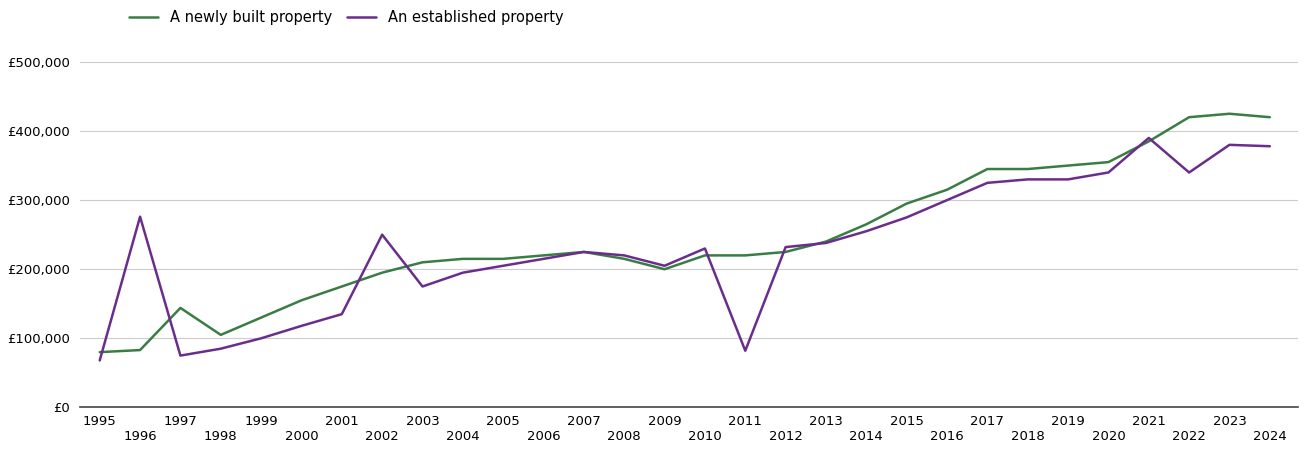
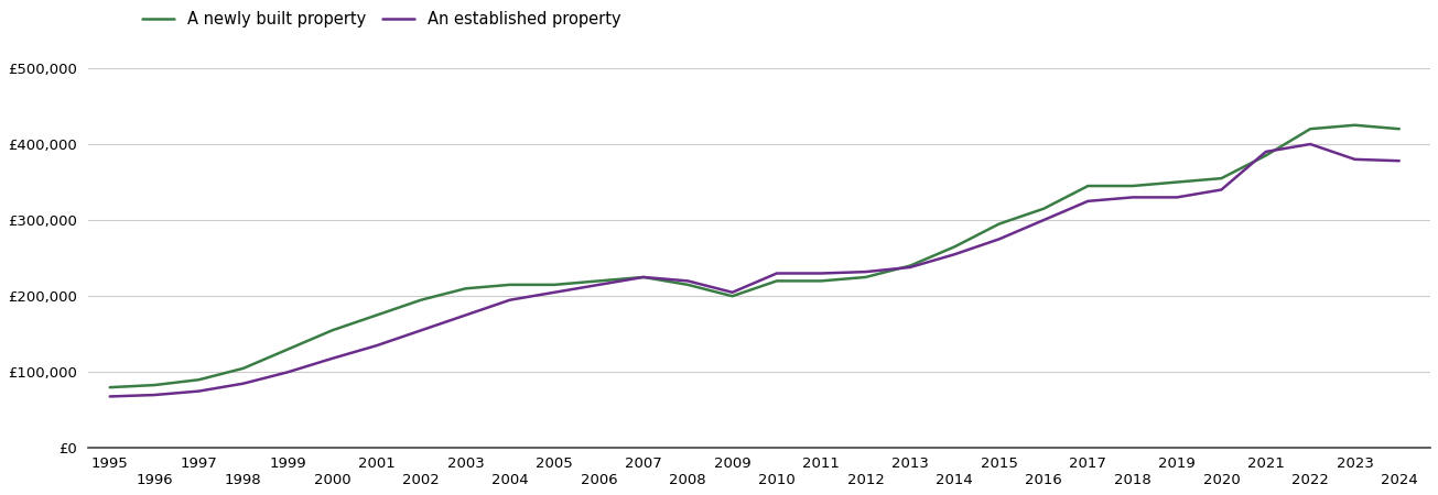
An established property/1996: £276,000 -> £70,000
A newly built property/1997: £144,000 -> £90,000
An established property/2002: £250,000 -> £155,000
An established property/2011: £82,000 -> £230,000
An established property/2022: £340,000 -> £400,000
